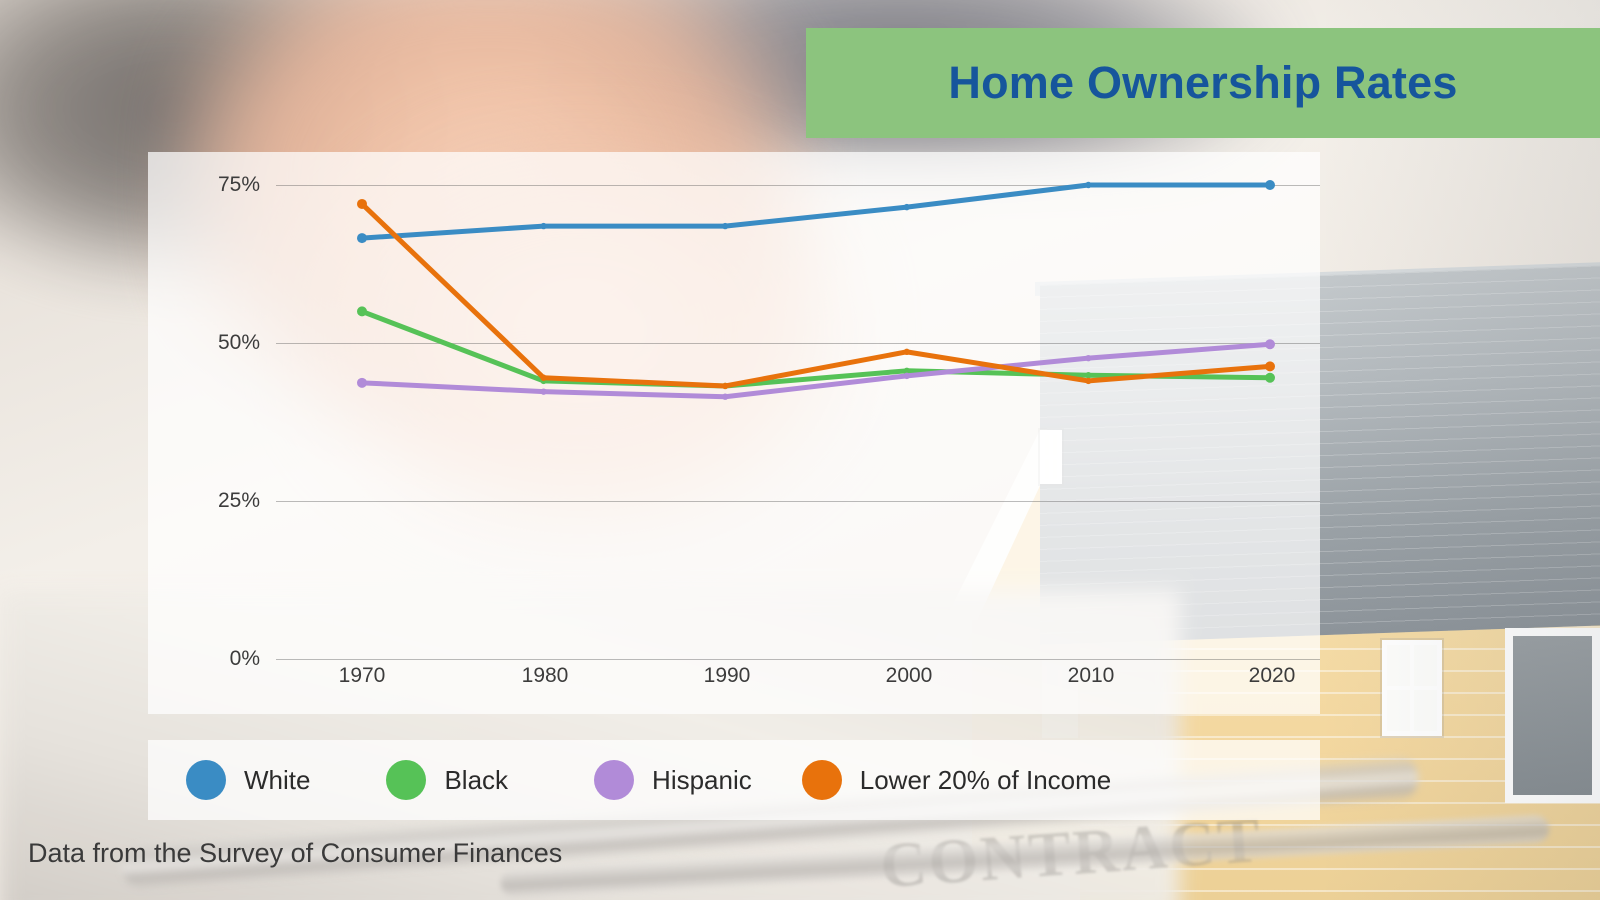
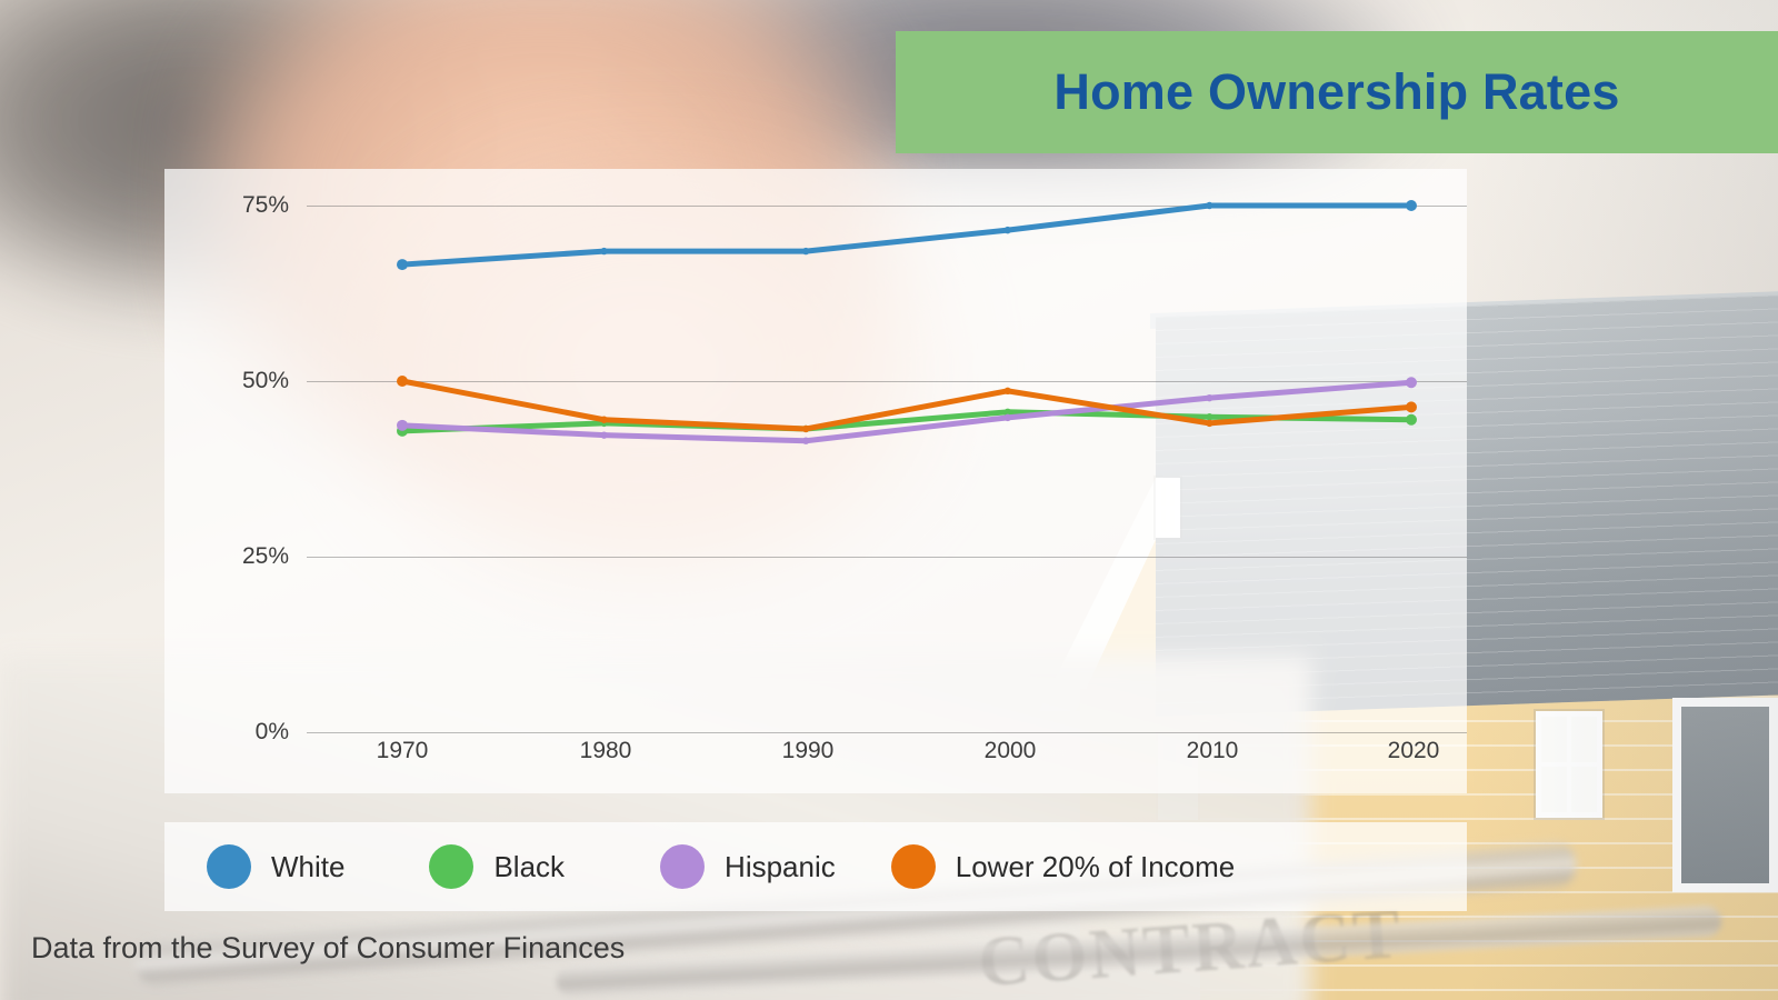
Black/1970: 55% -> 43%
Lower 20% of Income/1970: 72% -> 50%
